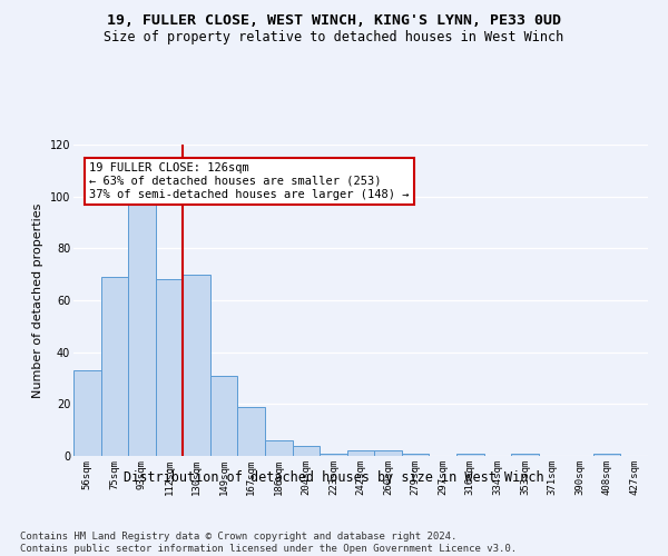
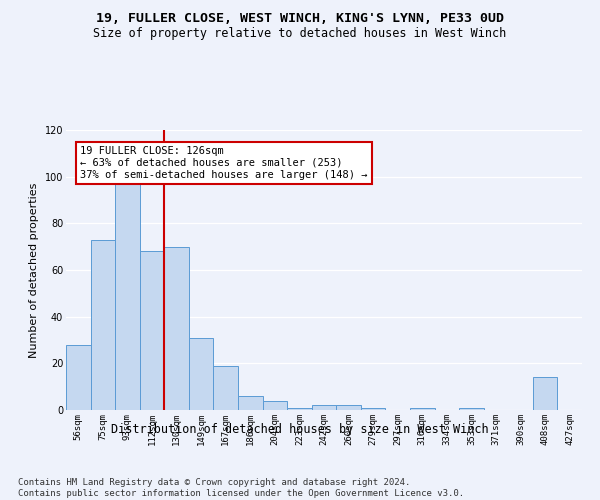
56sqm: 33 -> 28
75sqm: 69 -> 73
408sqm: 1 -> 14
